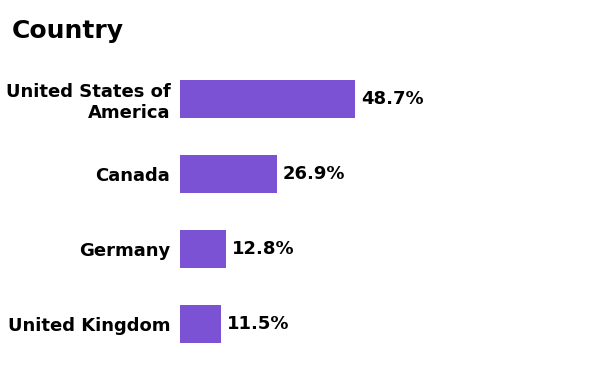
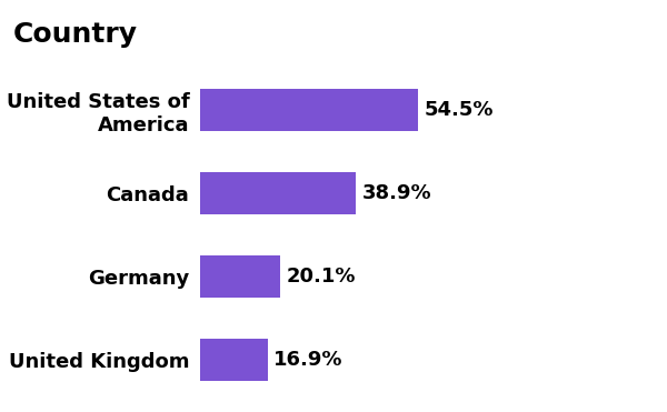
United States of America: 48.7% -> 54.5%
Canada: 26.9% -> 38.9%
Germany: 12.8% -> 20.1%
United Kingdom: 11.5% -> 16.9%
